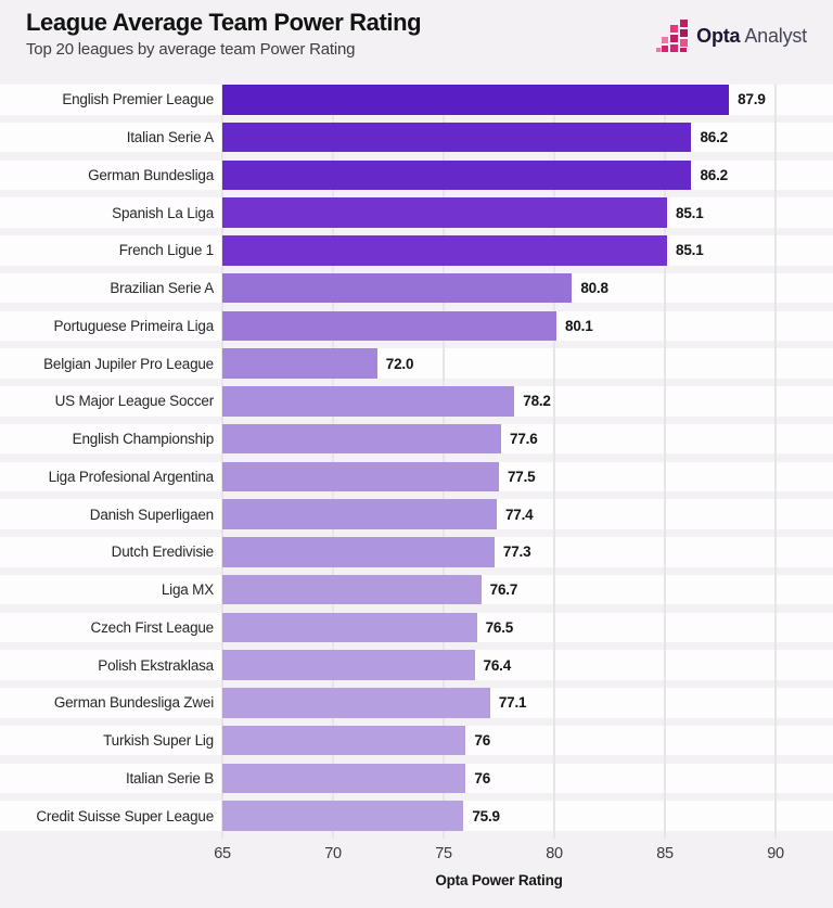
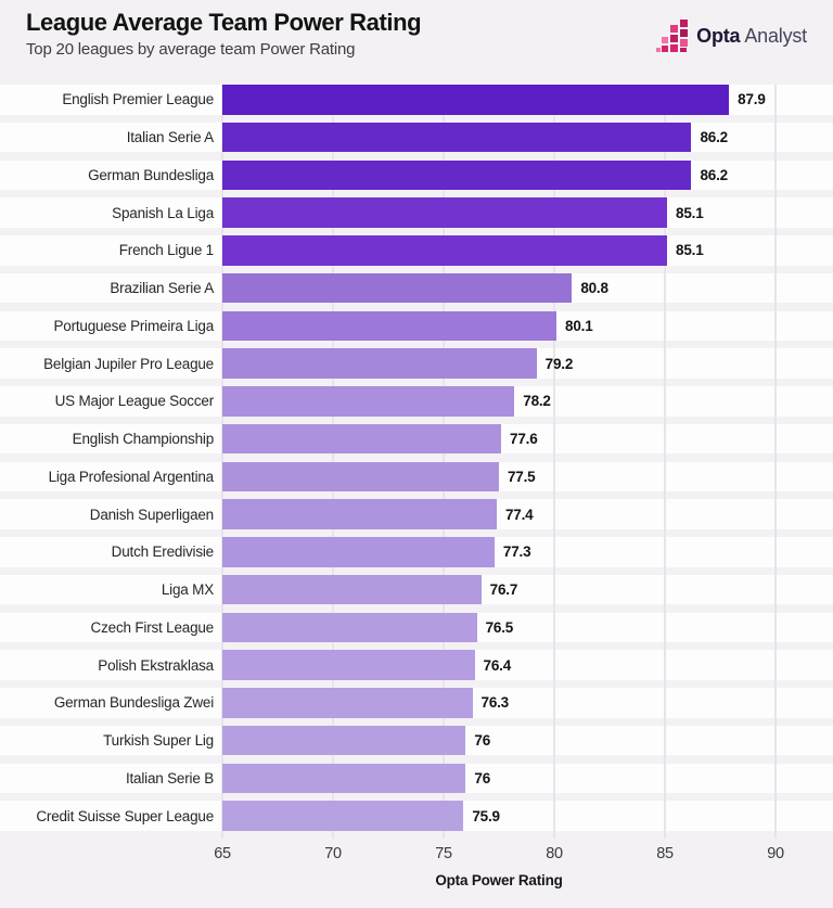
Belgian Jupiler Pro League: 72.0 -> 79.2
German Bundesliga Zwei: 77.1 -> 76.3
